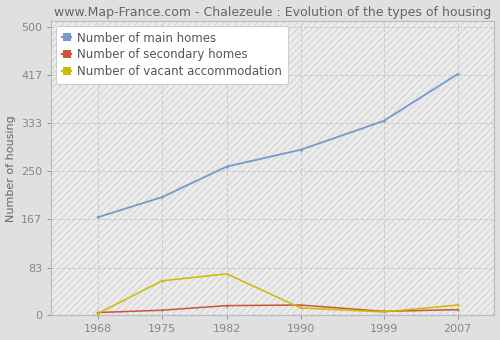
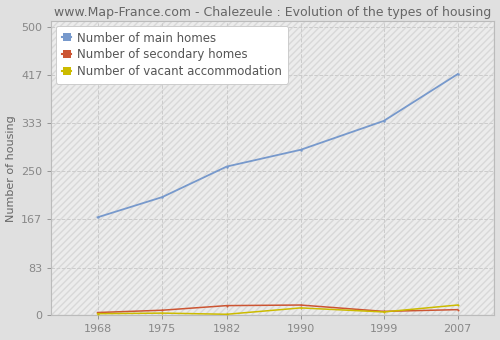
Number of vacant accommodation/1975: 60 -> 4
Number of vacant accommodation/1982: 72 -> 2
